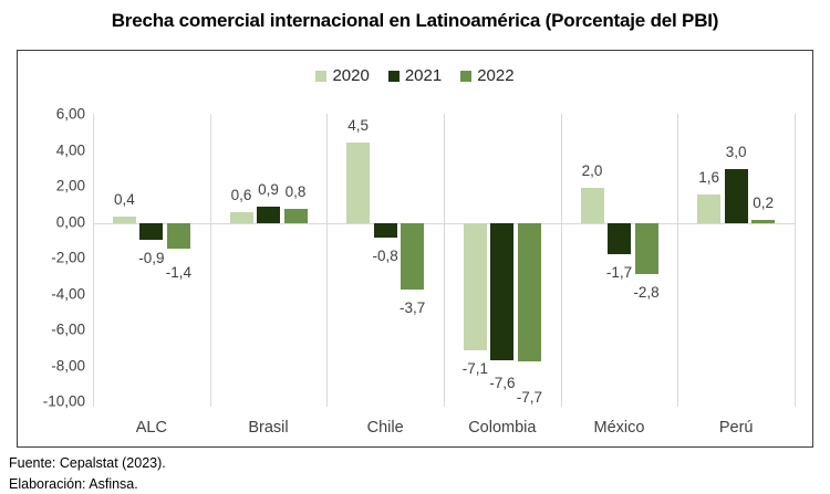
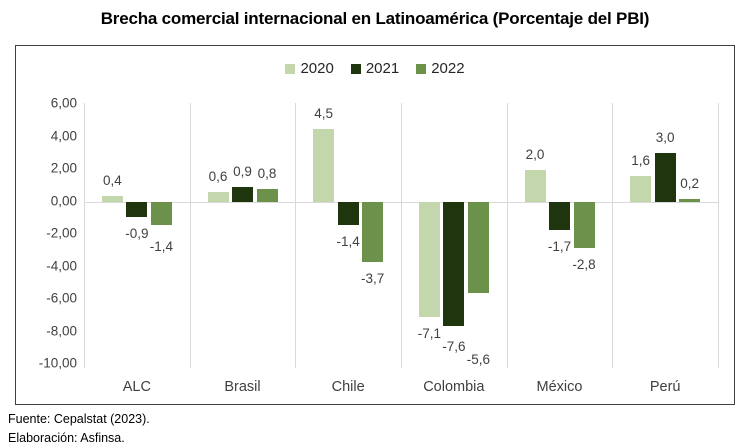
2021/Chile: -0,8 -> -1,4
2022/Colombia: -7,7 -> -5,6
